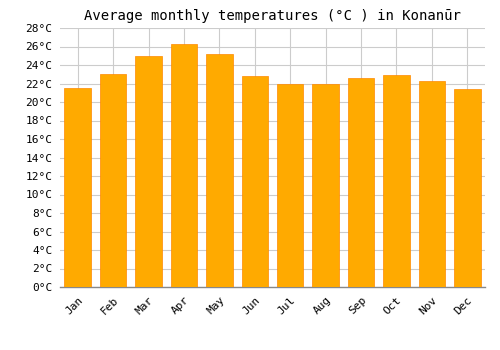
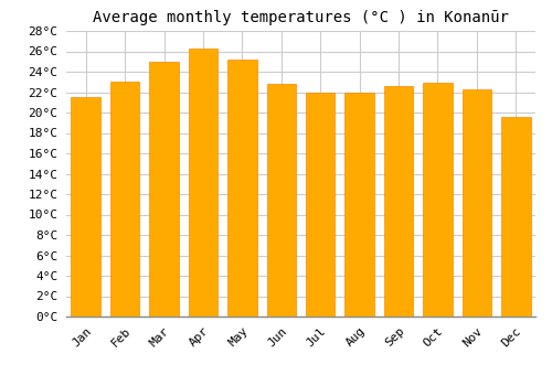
Dec: 21.4°C -> 19.6°C
